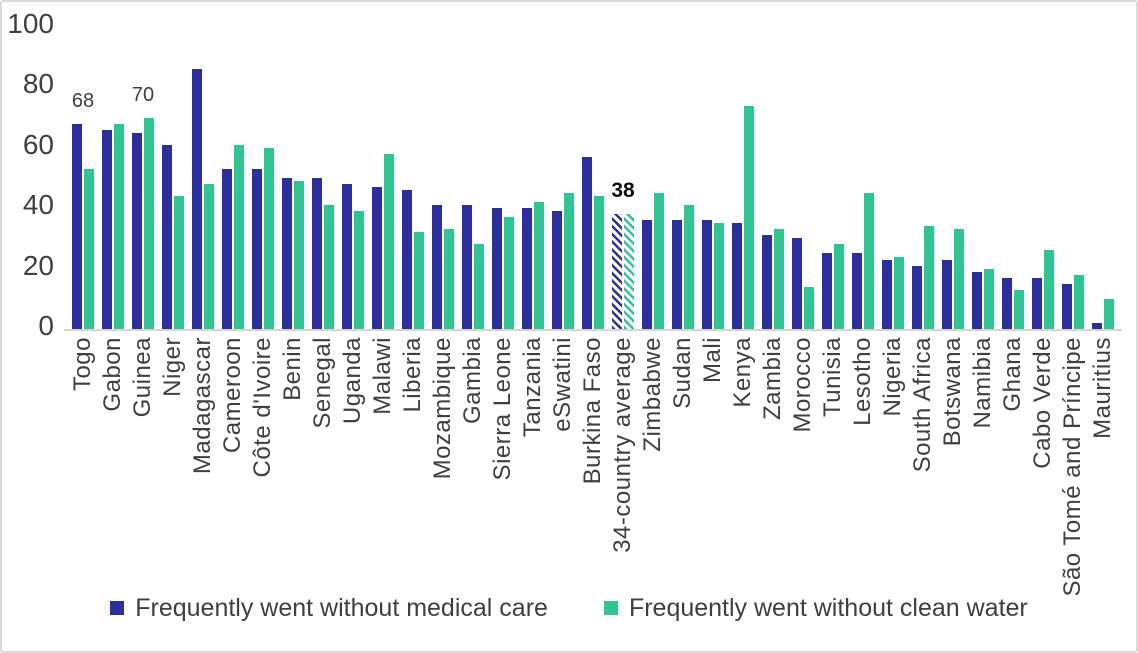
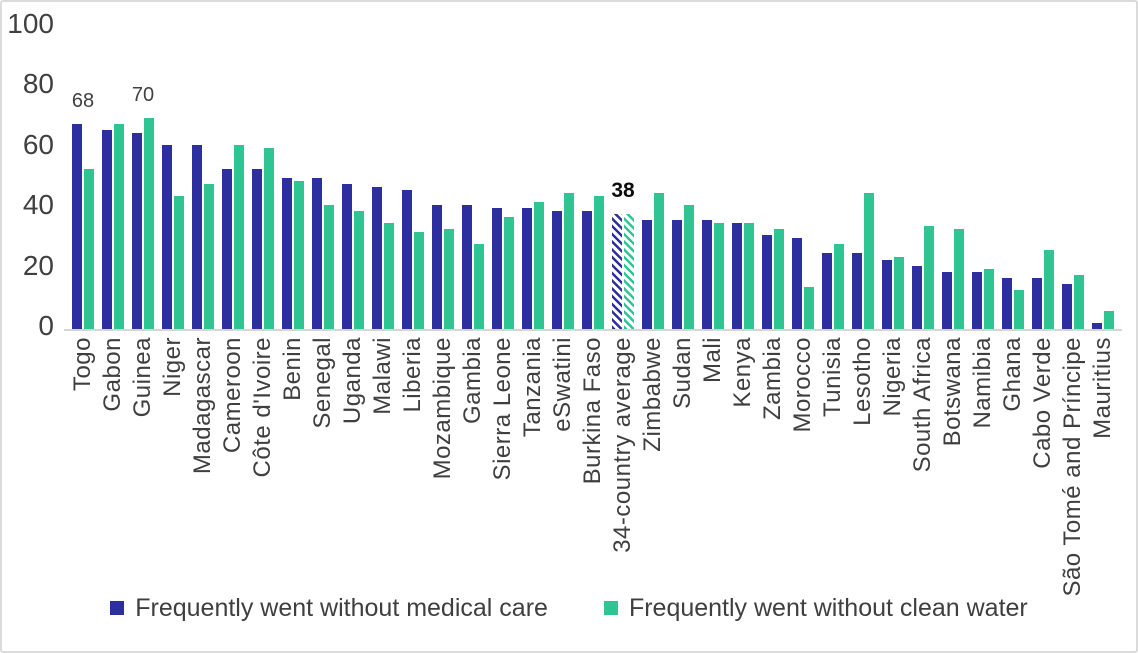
Frequently went without medical care/Madagascar: 86 -> 61
Frequently went without clean water/Malawi: 58 -> 35
Frequently went without medical care/Burkina Faso: 57 -> 39
Frequently went without clean water/Kenya: 74 -> 35
Frequently went without medical care/Botswana: 23 -> 19
Frequently went without clean water/Mauritius: 10 -> 6
